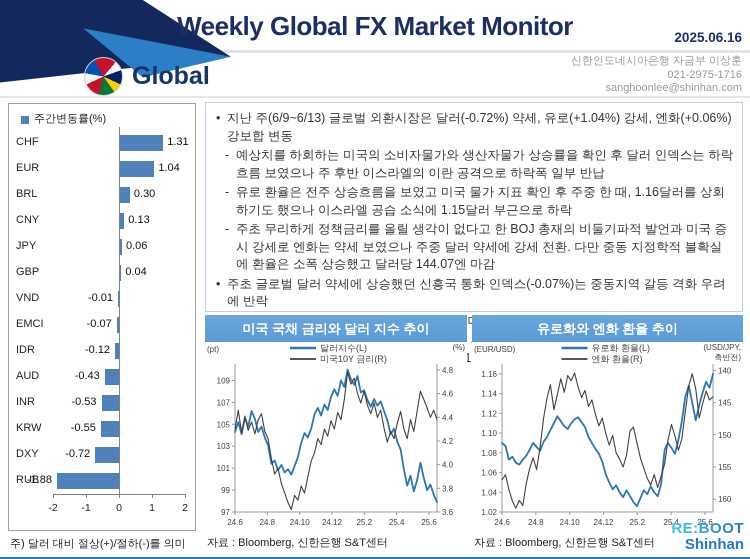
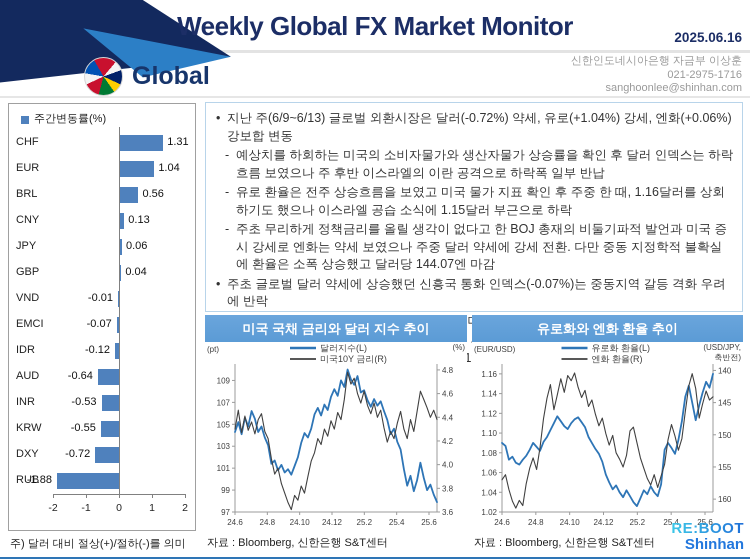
주간변동률(%)/BRL: 0.30 -> 0.56
주간변동률(%)/AUD: -0.43 -> -0.64
